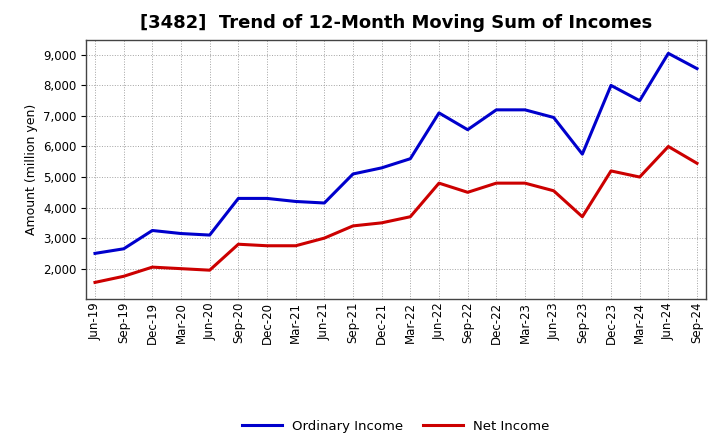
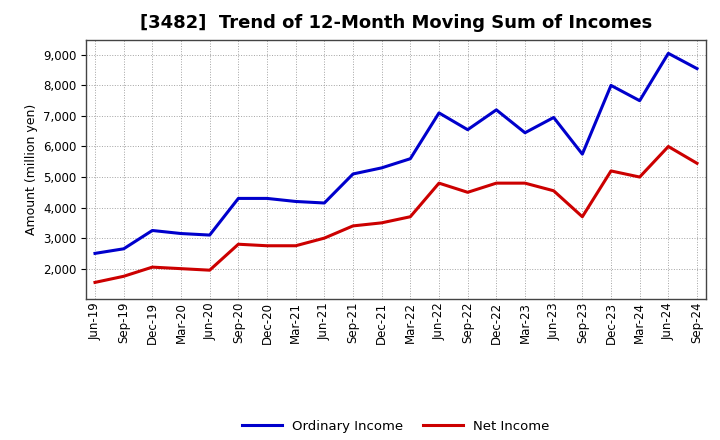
Ordinary Income/Mar-23: 7,200 -> 6,450
